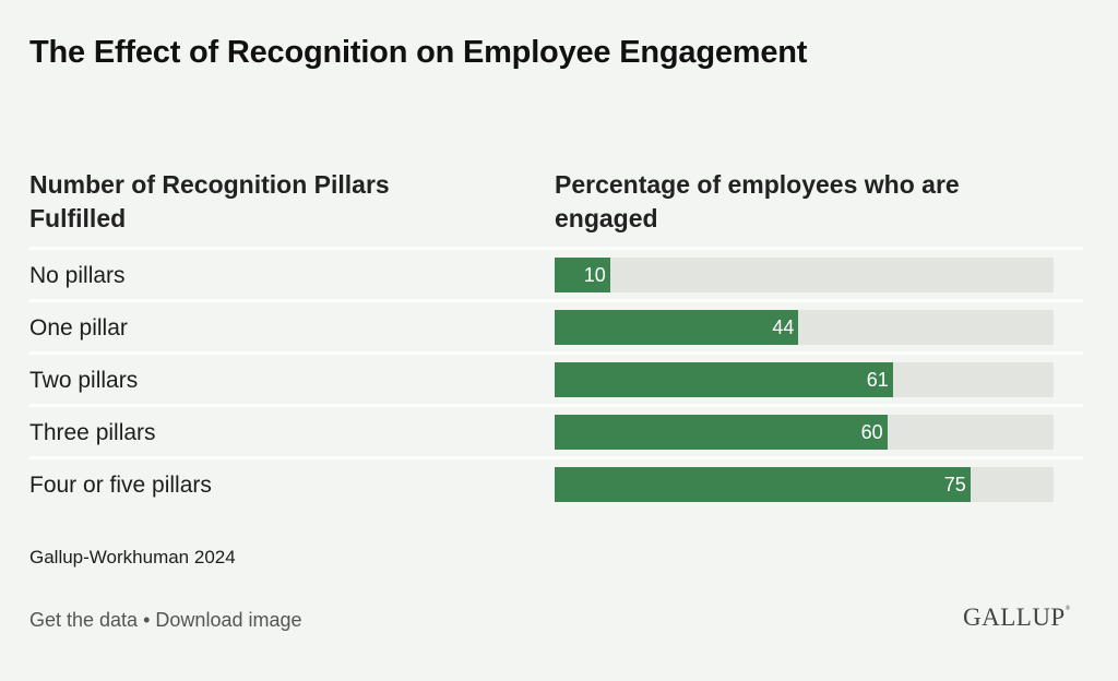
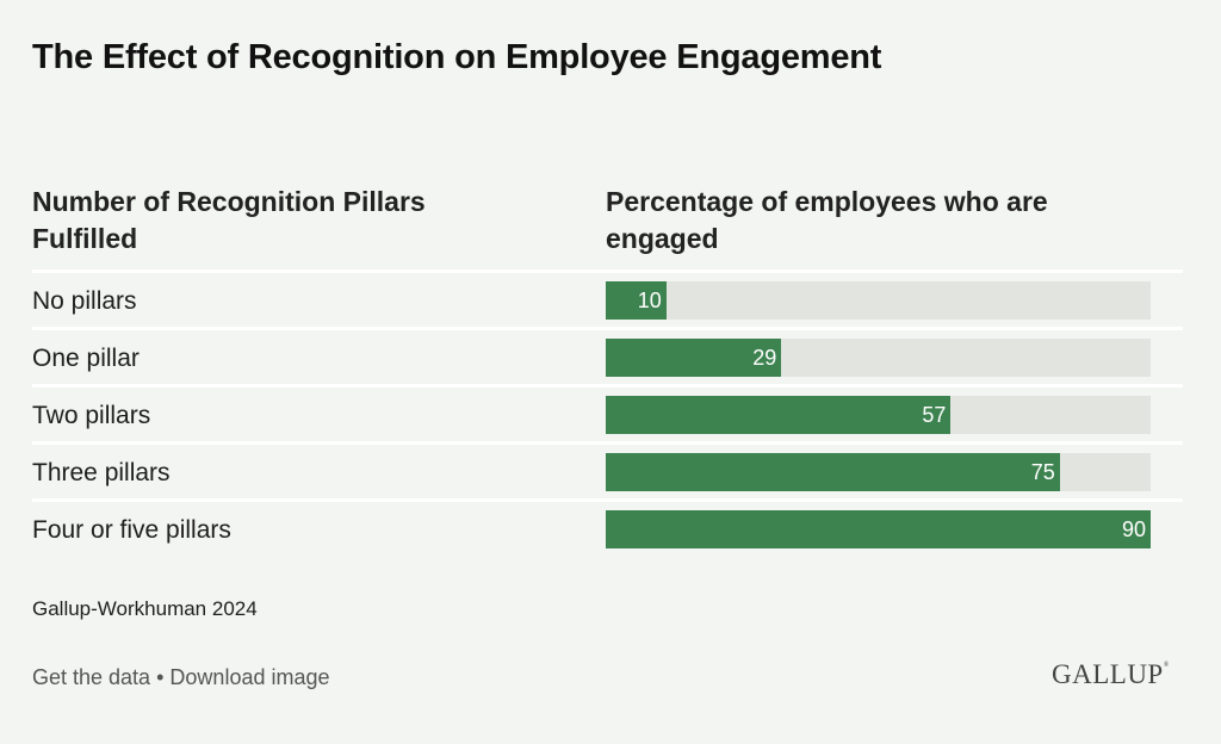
One pillar: 44 -> 29
Two pillars: 61 -> 57
Three pillars: 60 -> 75
Four or five pillars: 75 -> 90
